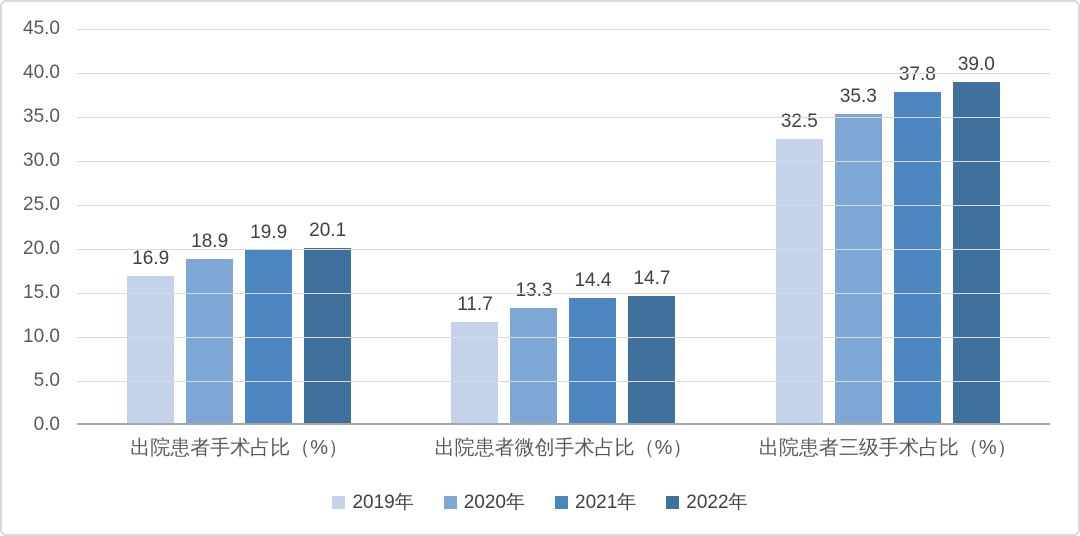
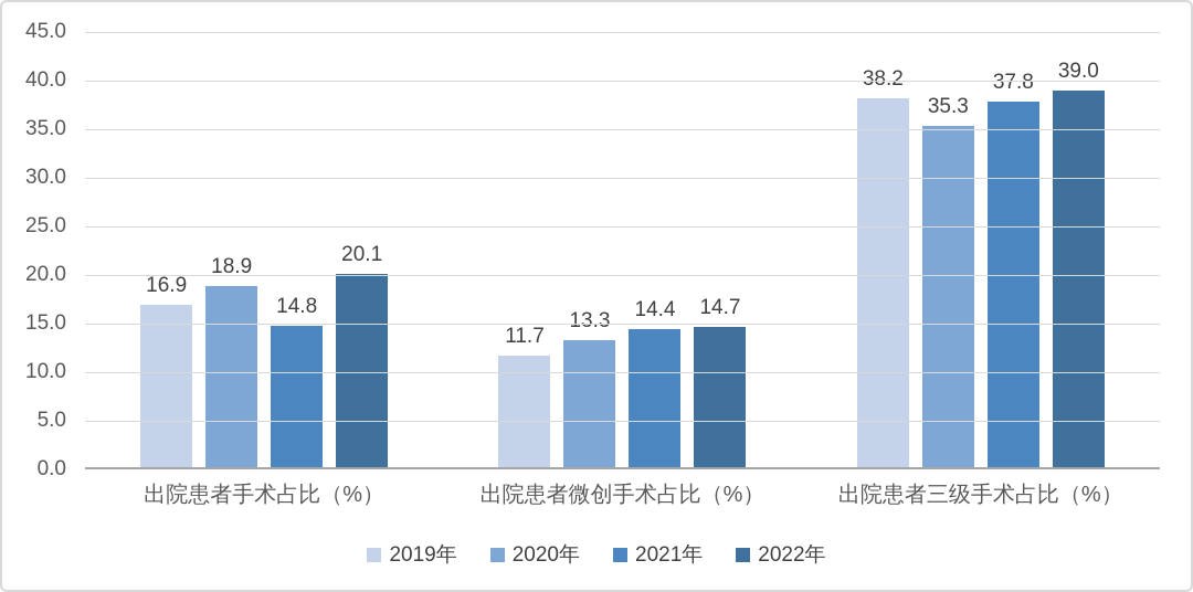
2021年/出院患者手术占比（%）: 19.9 -> 14.8
2019年/出院患者三级手术占比（%）: 32.5 -> 38.2
